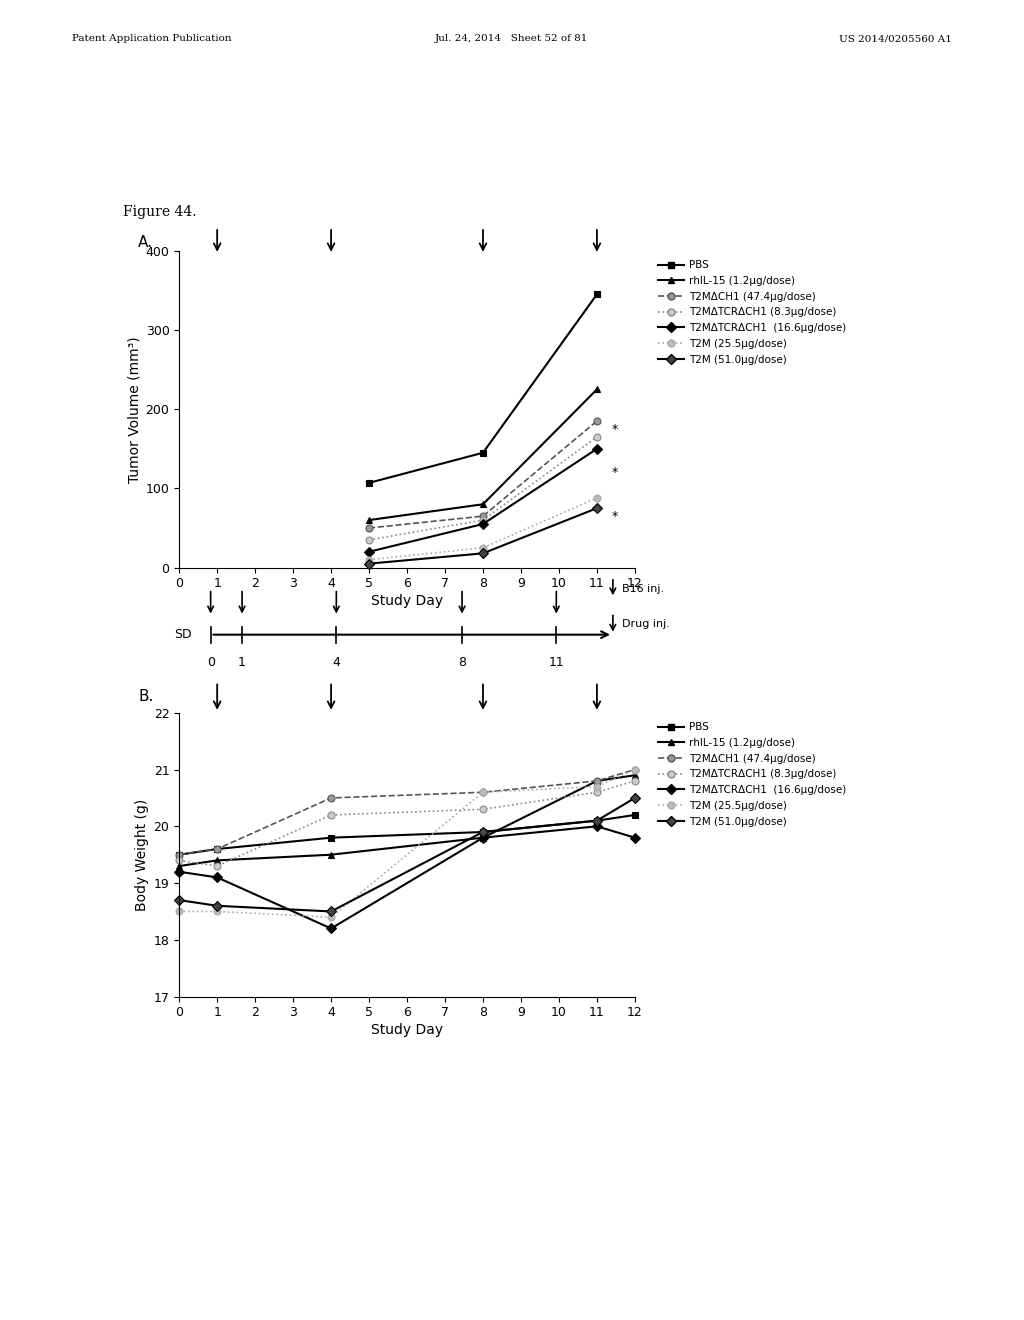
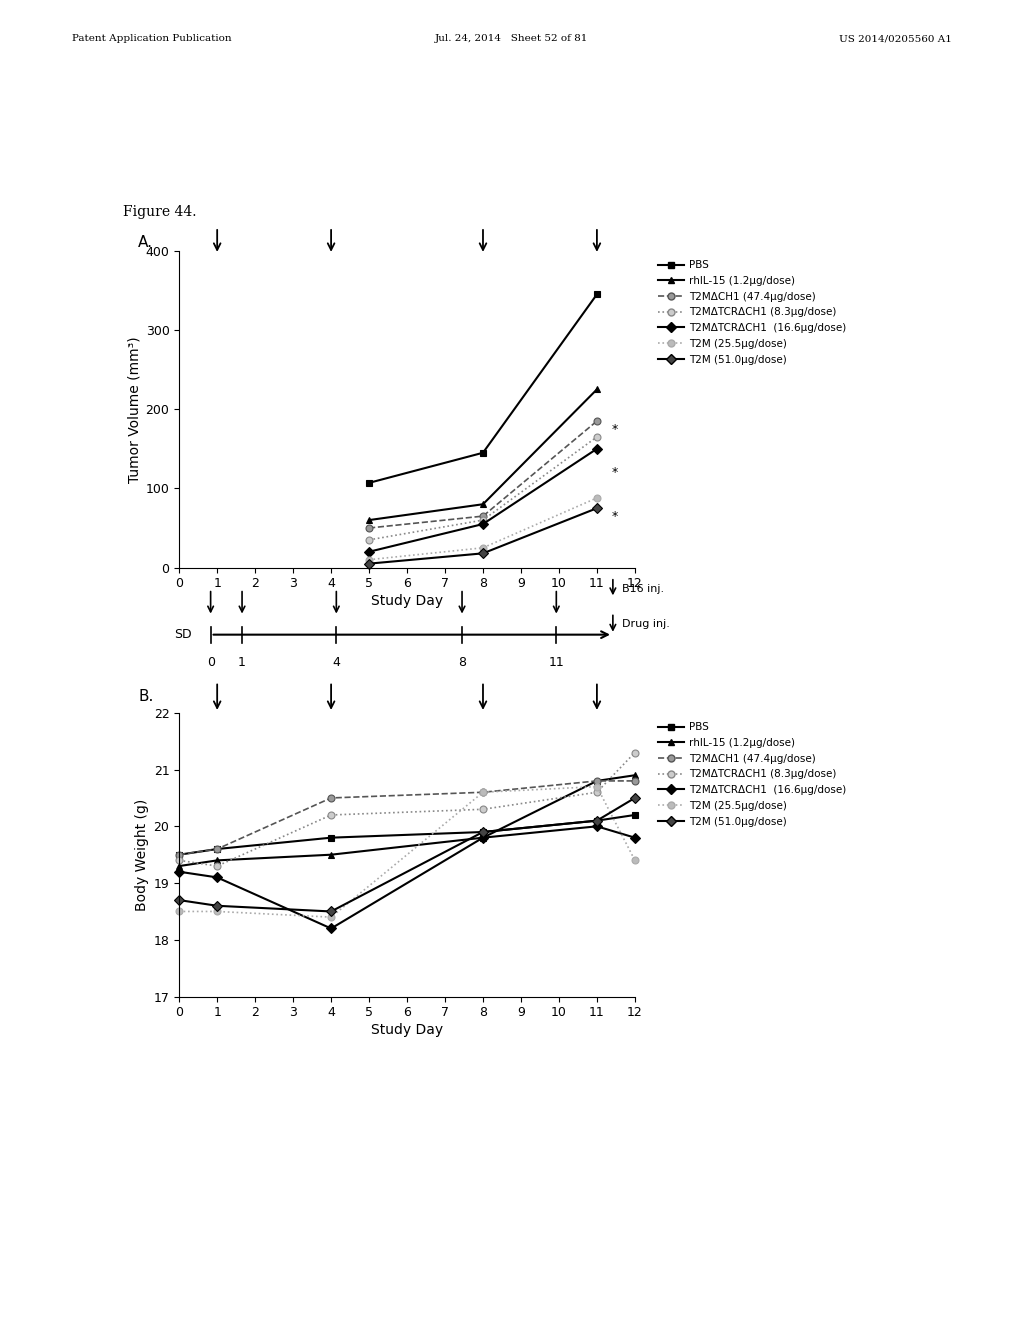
T2MΔCH1 (47.4μg/dose)/12: 21.0 -> 20.8
T2MΔTCRΔCH1 (8.3μg/dose)/12: 20.8 -> 21.3
T2M (25.5μg/dose)/12: 21.0 -> 19.4
